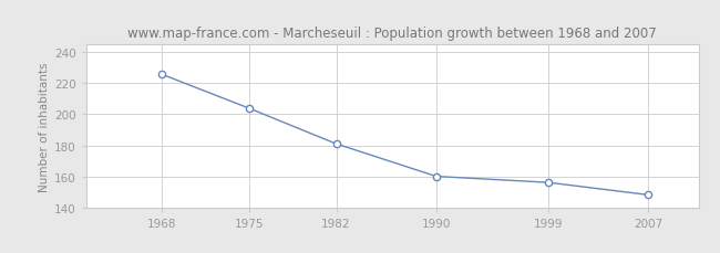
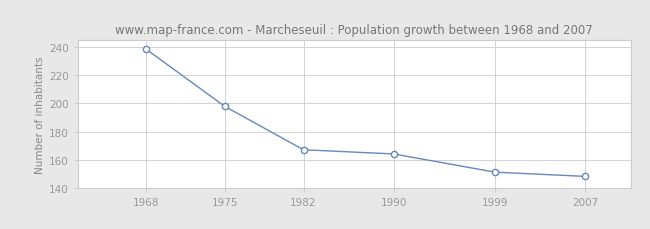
1968: 226 -> 239
1975: 204 -> 198
1982: 181 -> 167
1990: 160 -> 164
1999: 156 -> 151
